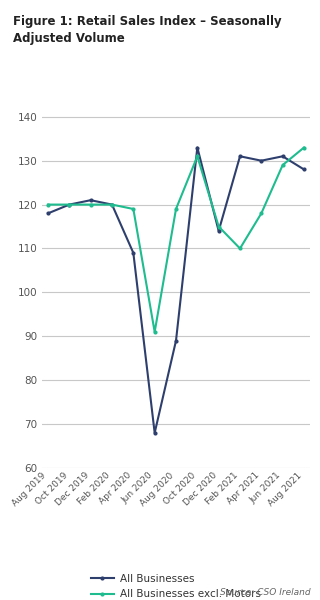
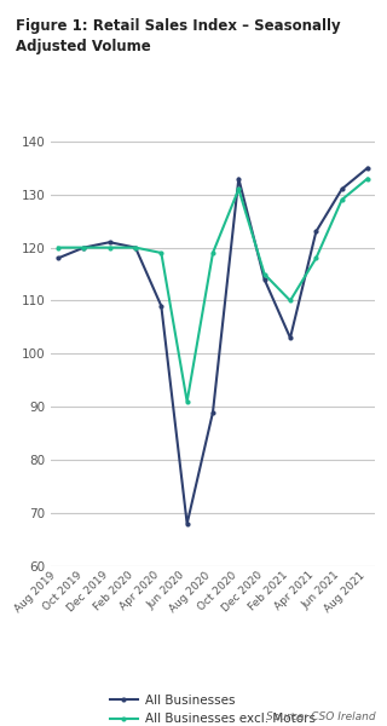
All Businesses/Feb 2021: 131 -> 103
All Businesses/Apr 2021: 130 -> 123
All Businesses/Aug 2021: 128 -> 135
